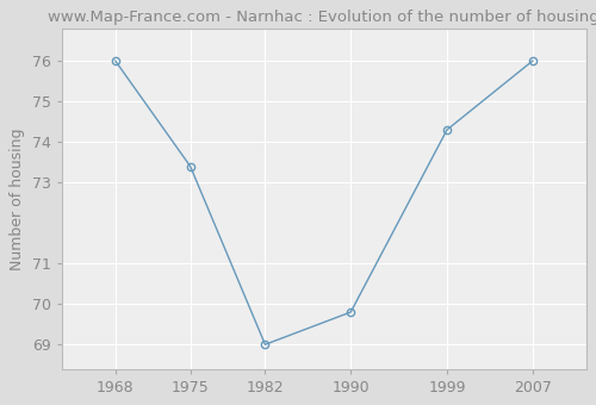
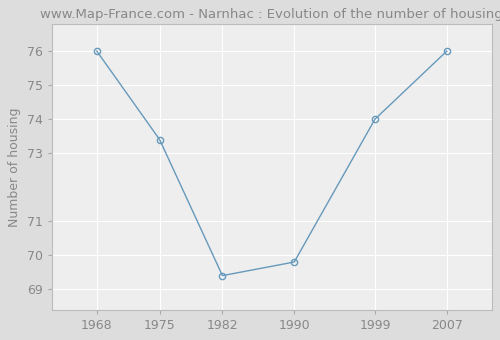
1982: 69.0 -> 69.4
1999: 74.3 -> 74.0
